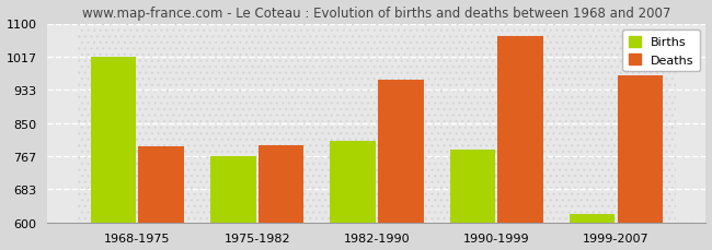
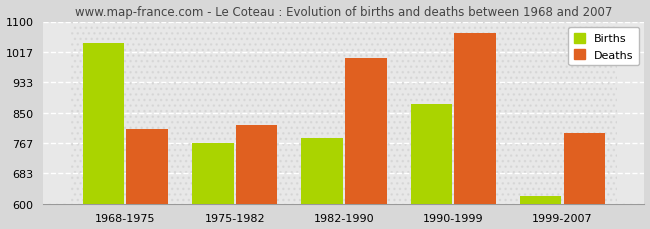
Births/1968-1975: 1017 -> 1040
Deaths/1968-1975: 790 -> 805
Deaths/1975-1982: 795 -> 815
Births/1982-1990: 806 -> 780
Deaths/1982-1990: 958 -> 1000
Births/1990-1999: 783 -> 875
Deaths/1999-2007: 969 -> 795
